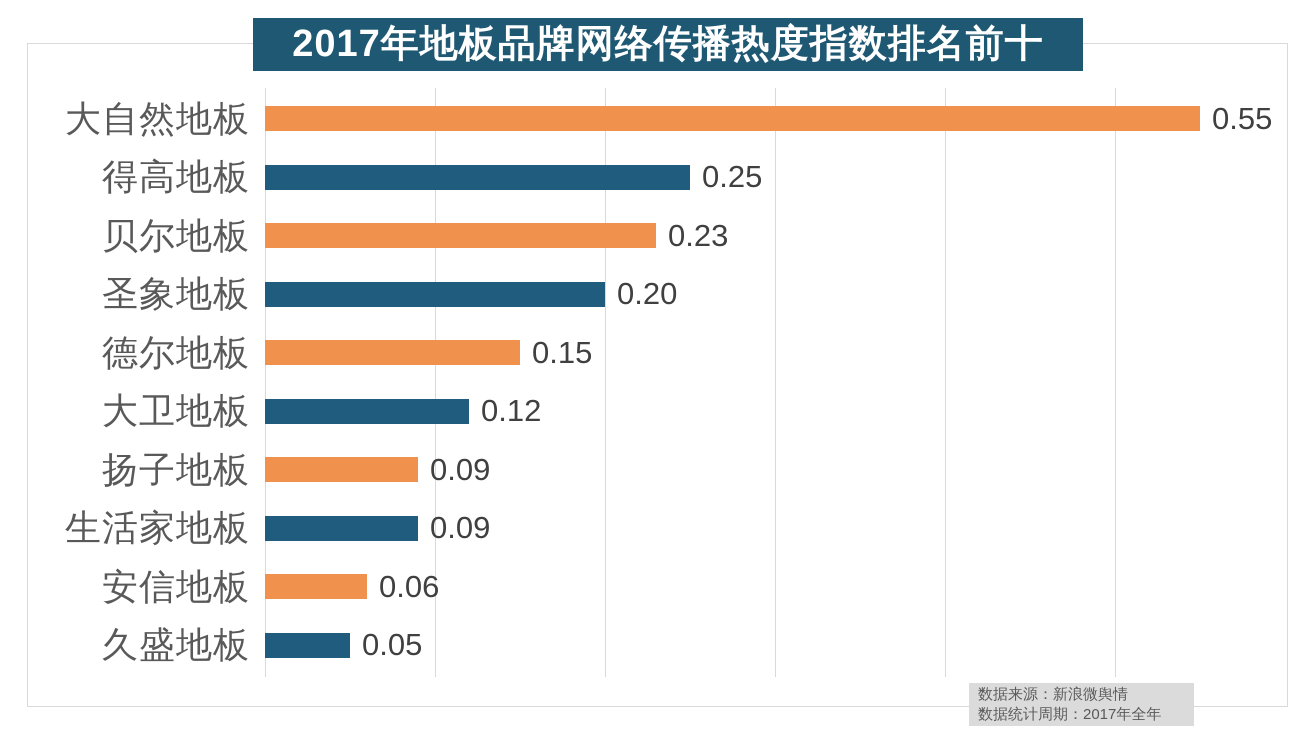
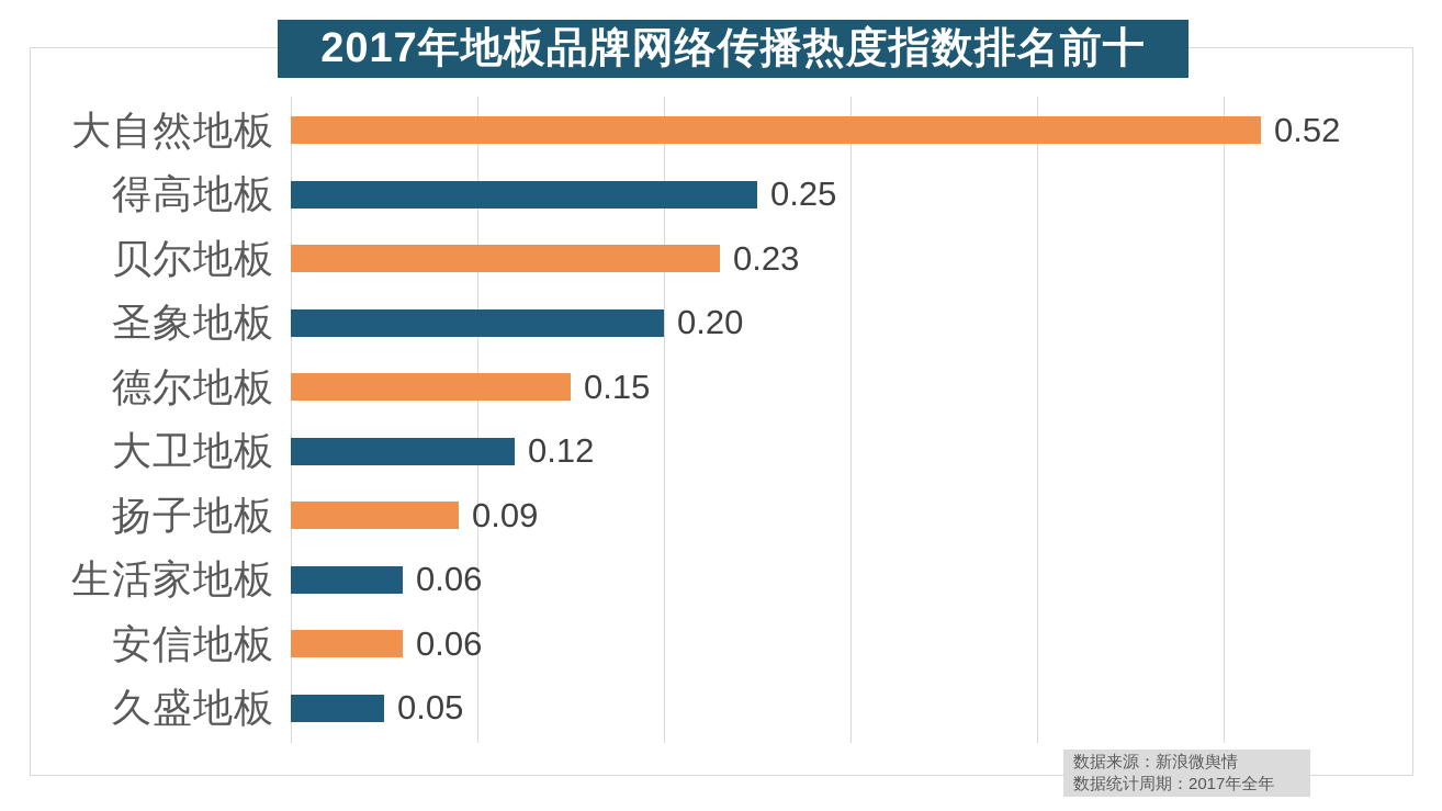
大自然地板: 0.55 -> 0.52
生活家地板: 0.09 -> 0.06
